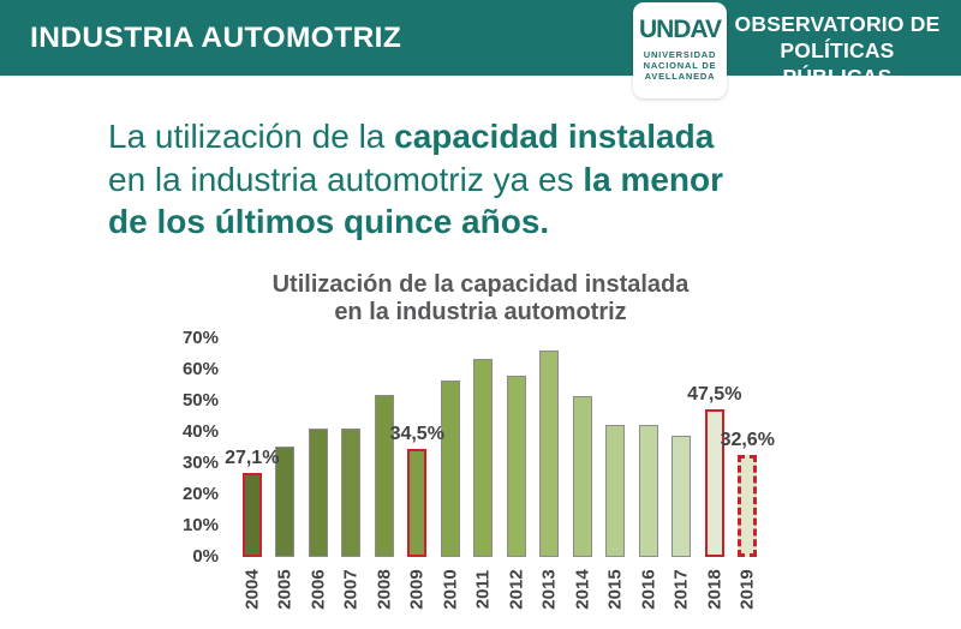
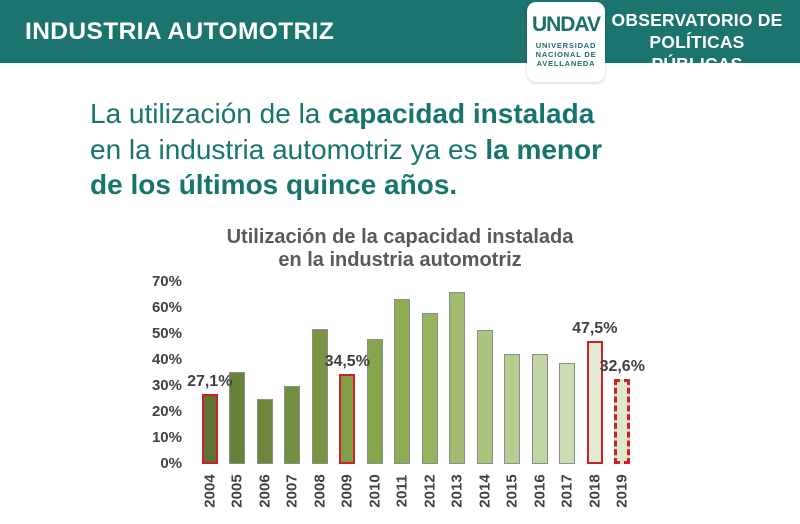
2006: 41% -> 25%
2007: 41% -> 30%
2010: 56% -> 48%
